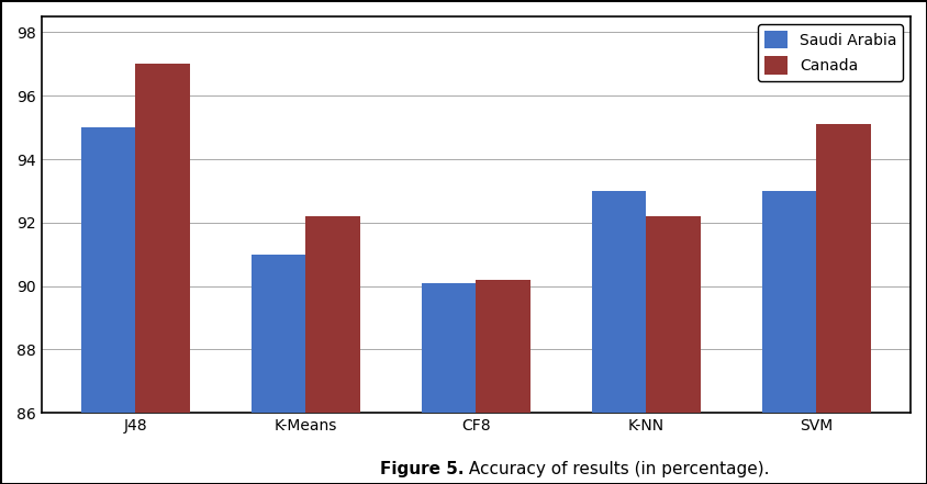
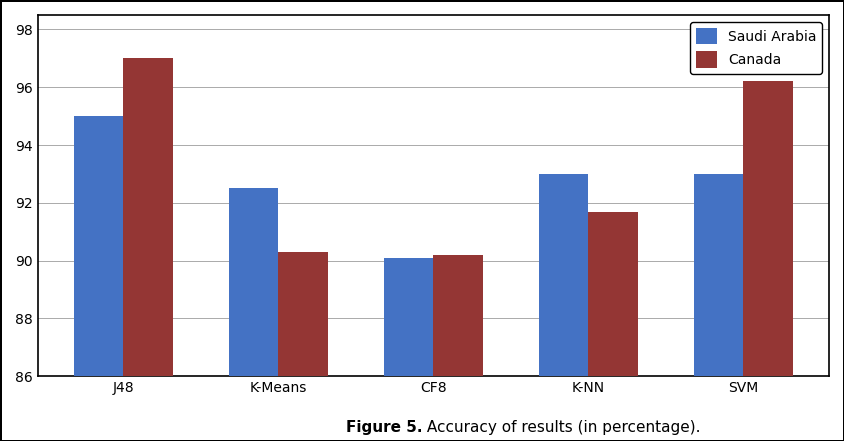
Saudi Arabia/K-Means: 91.0 -> 92.5
Canada/K-Means: 92.2 -> 90.3
Canada/K-NN: 92.2 -> 91.7
Canada/SVM: 95.1 -> 96.2
